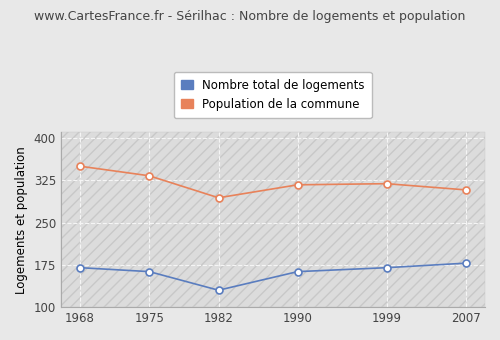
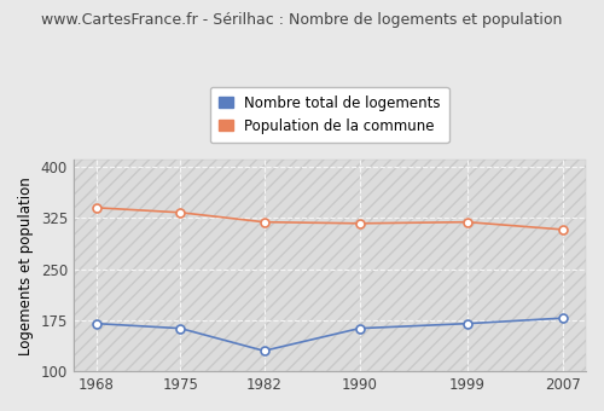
Population de la commune/1968: 350 -> 340
Population de la commune/1982: 294 -> 319
